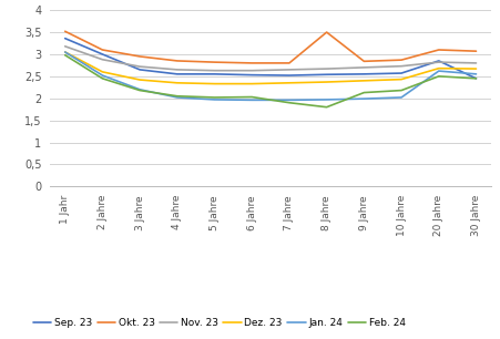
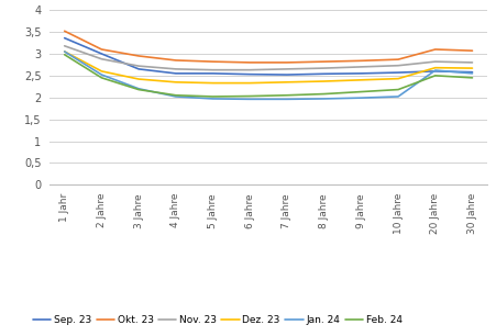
Feb. 24/7 Jahre: 1,90 -> 2,05
Okt. 23/8 Jahre: 3,50 -> 2,82
Feb. 24/8 Jahre: 1,80 -> 2,08
Sep. 23/20 Jahre: 2,85 -> 2,60
Sep. 23/30 Jahre: 2,45 -> 2,58
